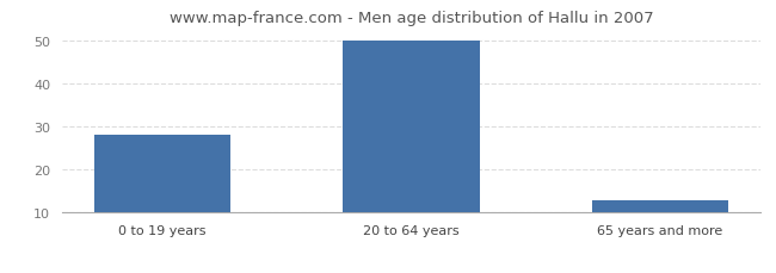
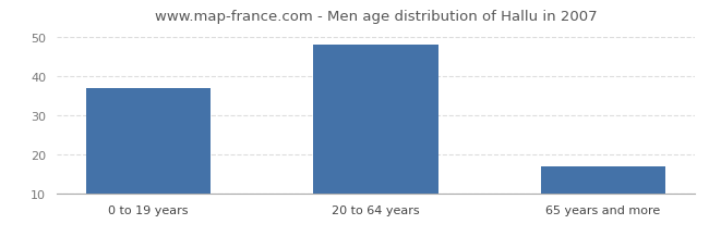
0 to 19 years: 28 -> 37
20 to 64 years: 50 -> 48
65 years and more: 13 -> 17
